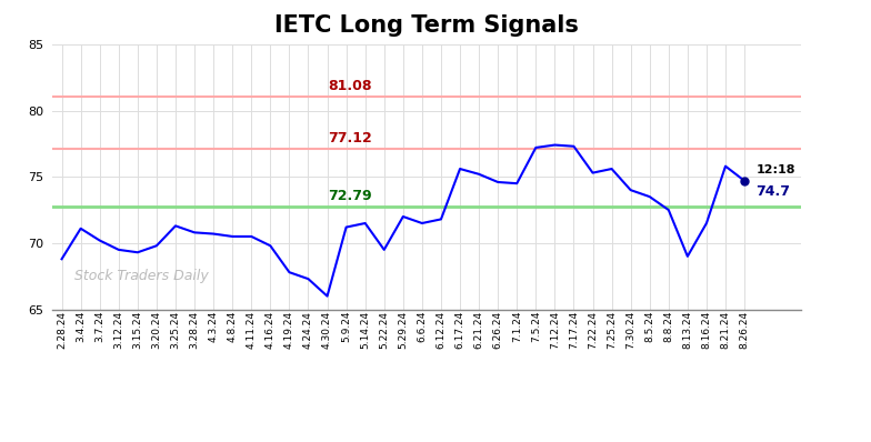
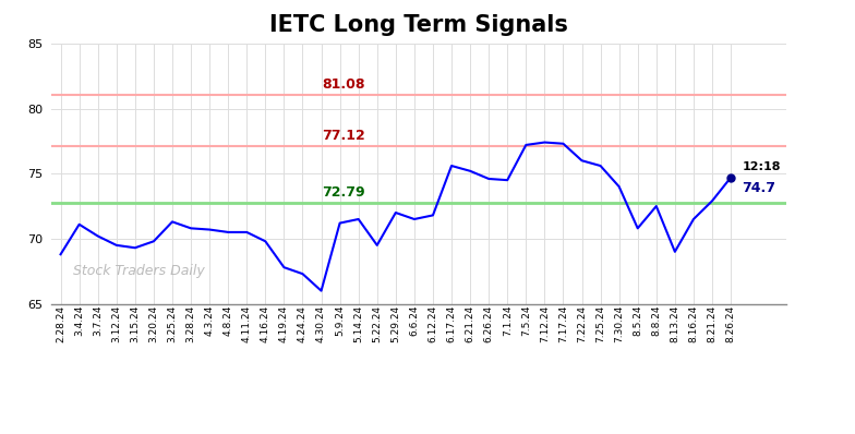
7.22.24: 75.3 -> 76.0
8.5.24: 73.5 -> 70.8
8.21.24: 75.8 -> 72.9
